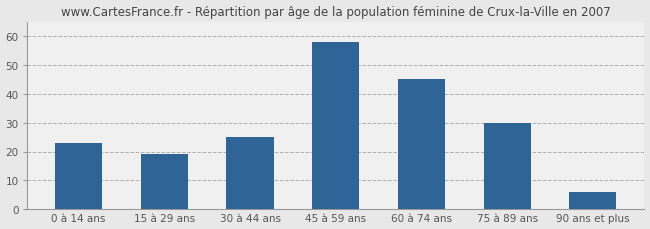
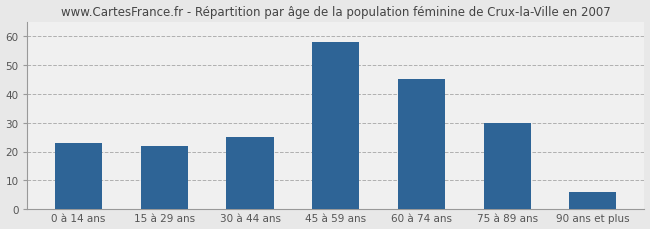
15 à 29 ans: 19 -> 22
